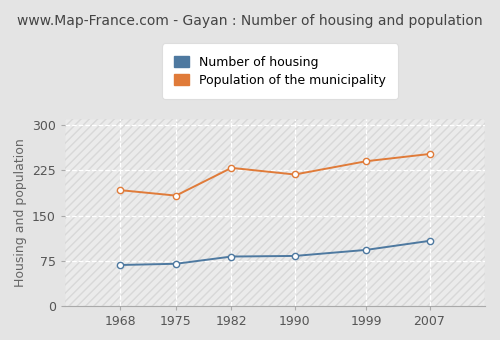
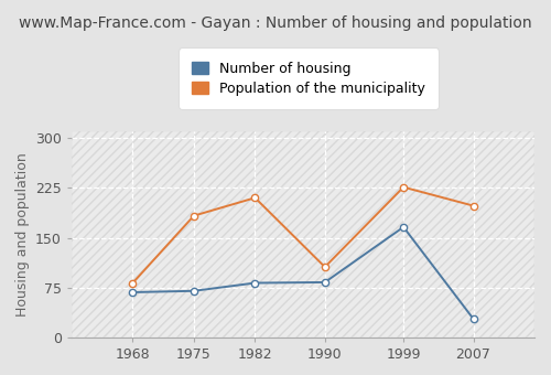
Population of the municipality/1968: 192 -> 82
Population of the municipality/1982: 229 -> 210
Population of the municipality/1990: 218 -> 106
Number of housing/1999: 93 -> 166
Population of the municipality/1999: 240 -> 226
Number of housing/2007: 108 -> 28
Population of the municipality/2007: 252 -> 198
